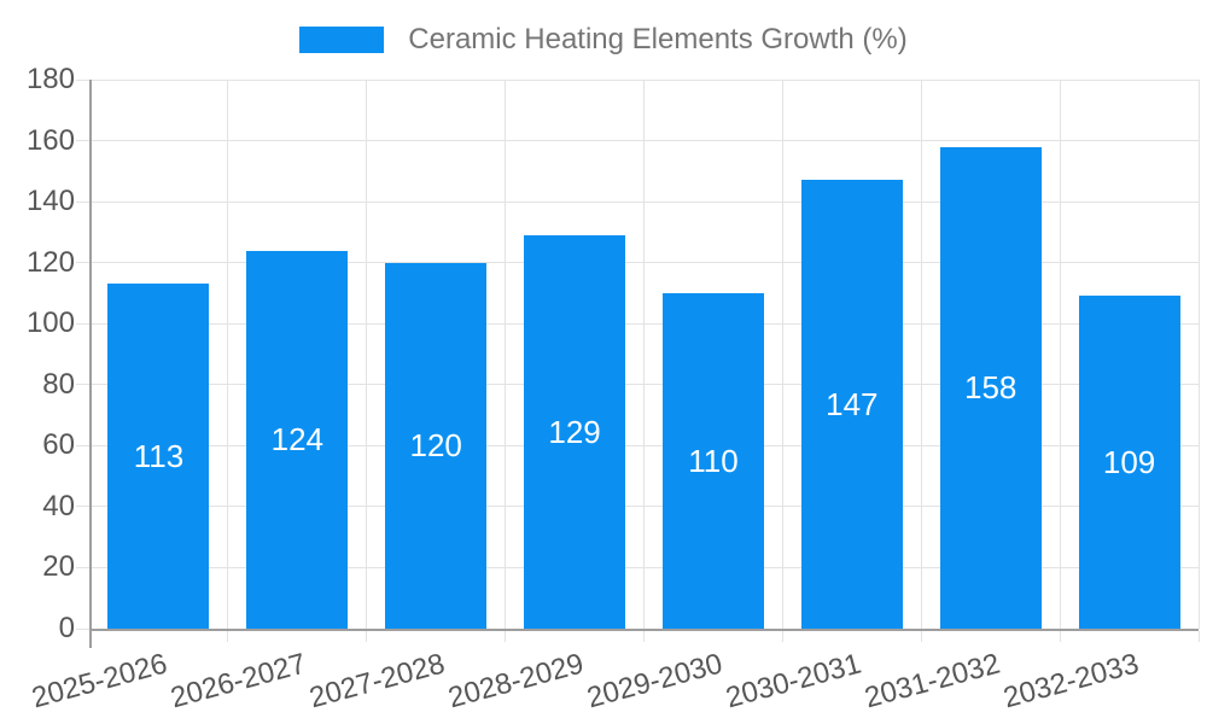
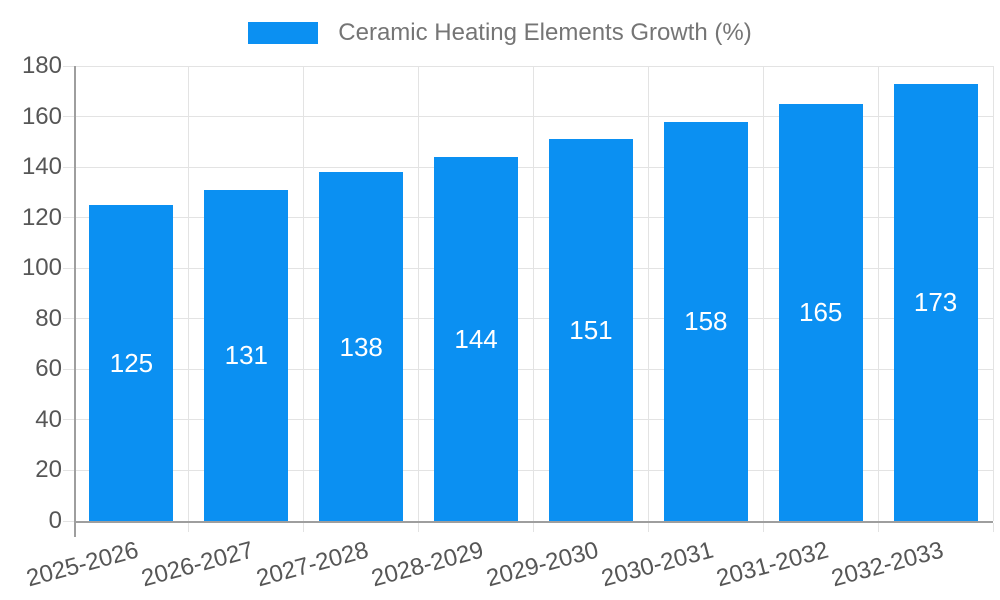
2025-2026: 113 -> 125
2026-2027: 124 -> 131
2027-2028: 120 -> 138
2028-2029: 129 -> 144
2029-2030: 110 -> 151
2030-2031: 147 -> 158
2031-2032: 158 -> 165
2032-2033: 109 -> 173
